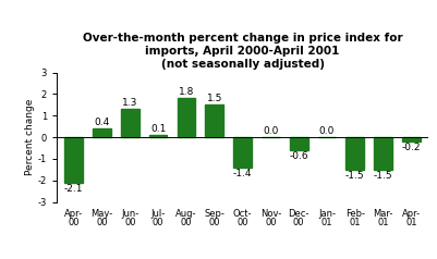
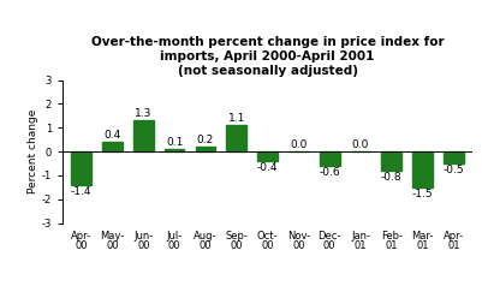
Apr- 00: -2.1 -> -1.4
Aug- 00: 1.8 -> 0.2
Sep- 00: 1.5 -> 1.1
Oct- 00: -1.4 -> -0.4
Feb- 01: -1.5 -> -0.8
Apr- 01: -0.2 -> -0.5
